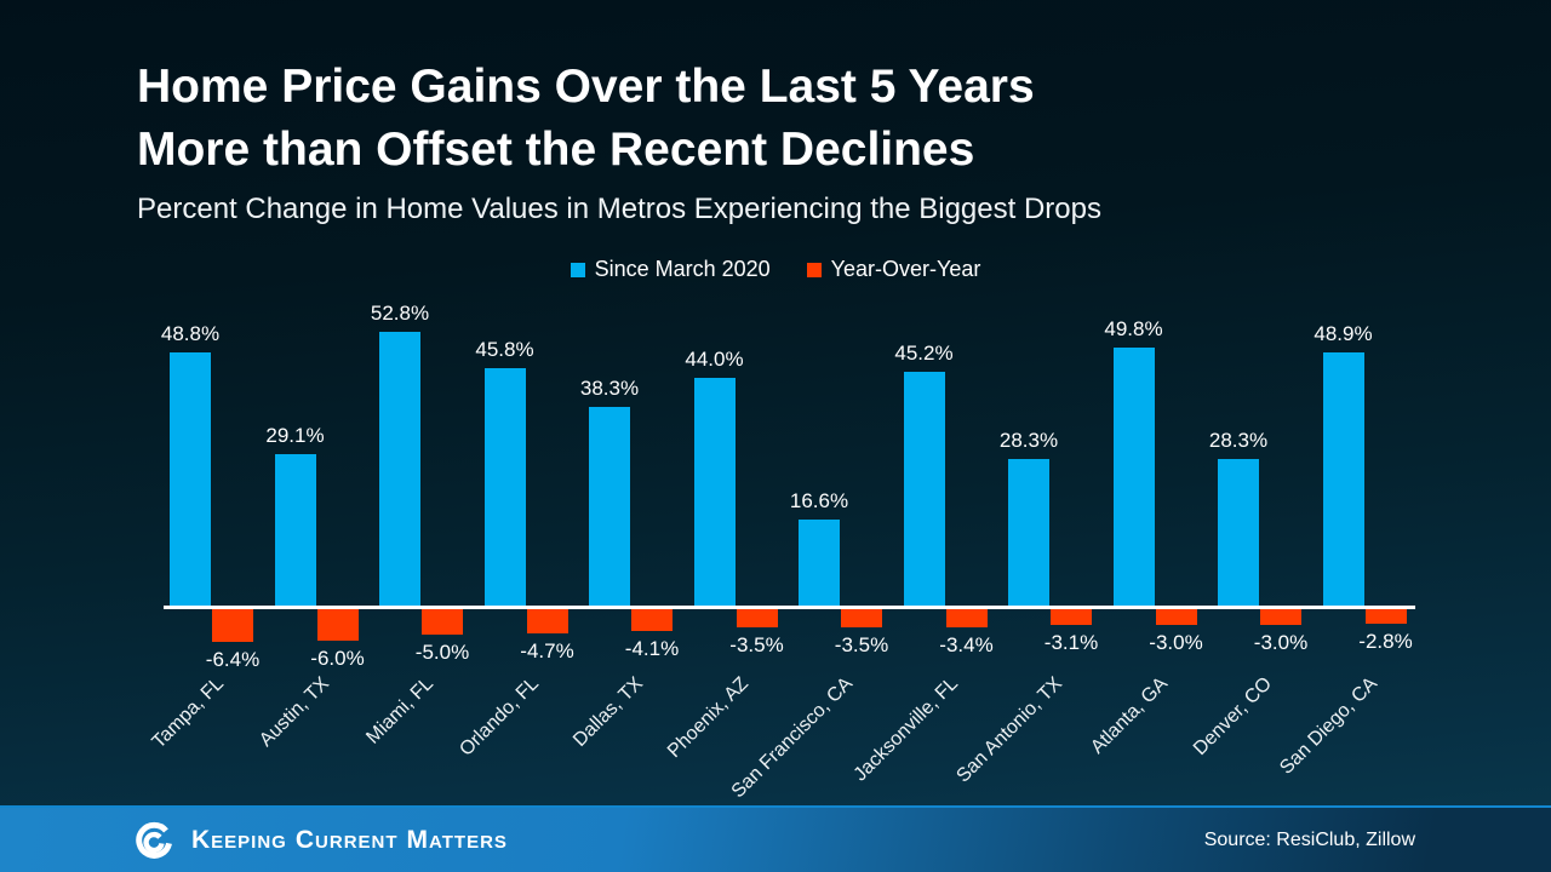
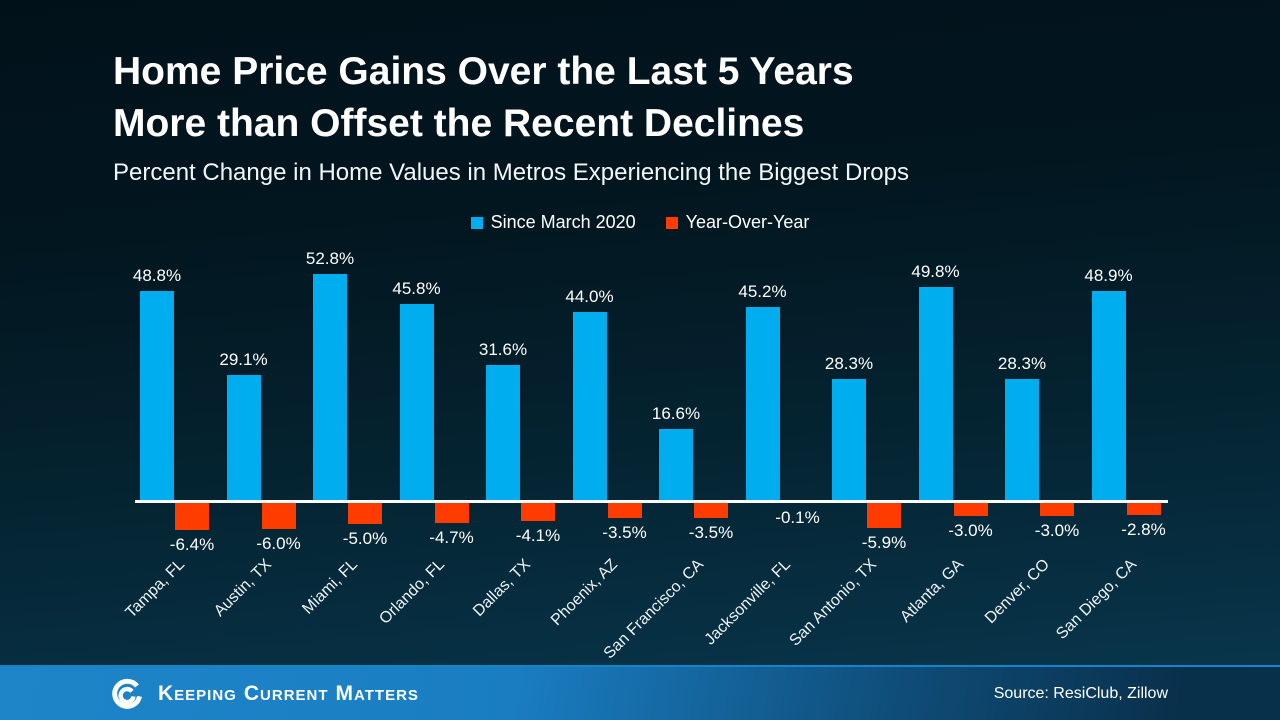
Since March 2020/Dallas, TX: 38.3% -> 31.6%
Year-Over-Year/Jacksonville, FL: -3.4% -> -0.1%
Year-Over-Year/San Antonio, TX: -3.1% -> -5.9%
